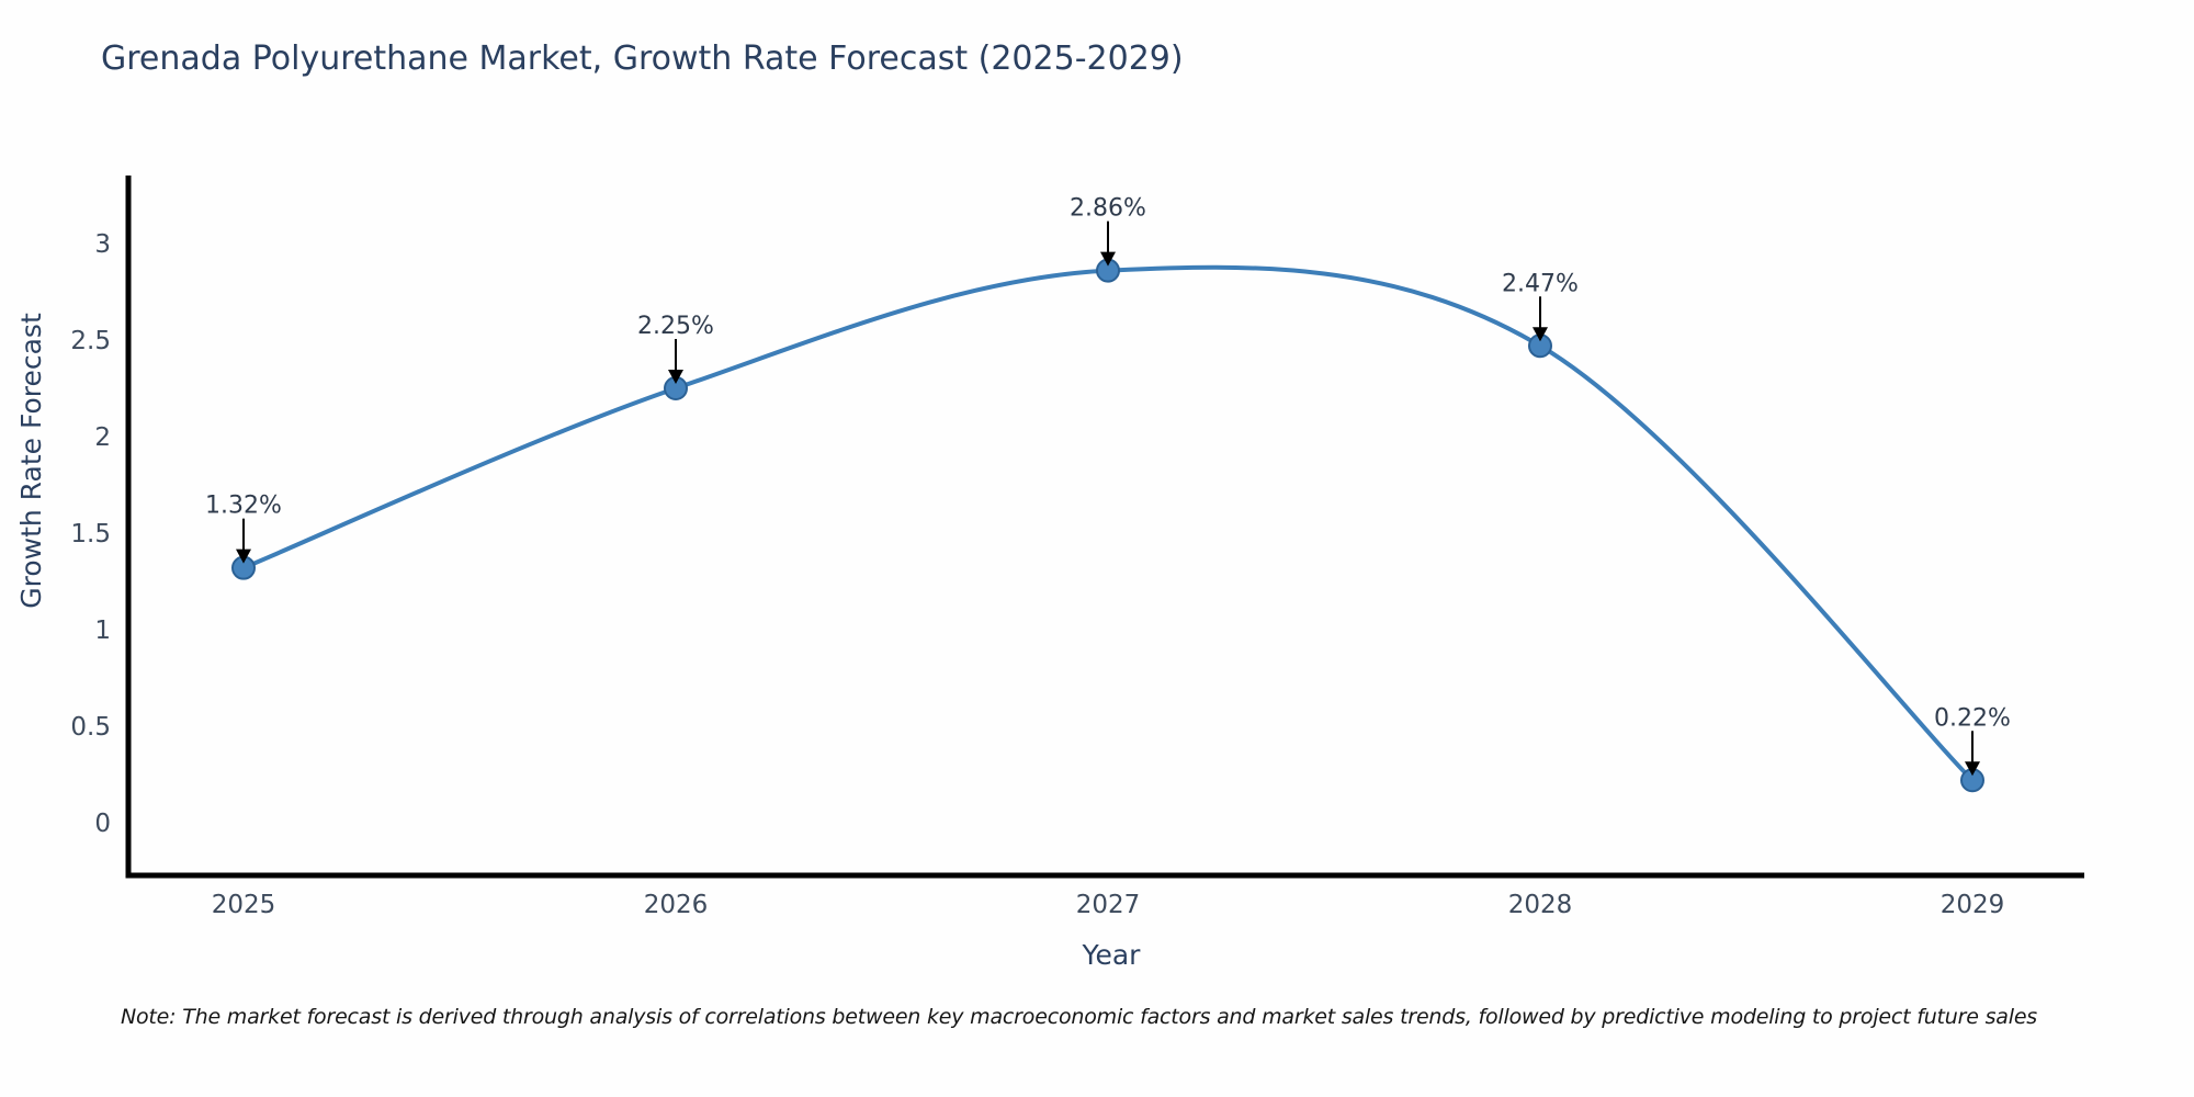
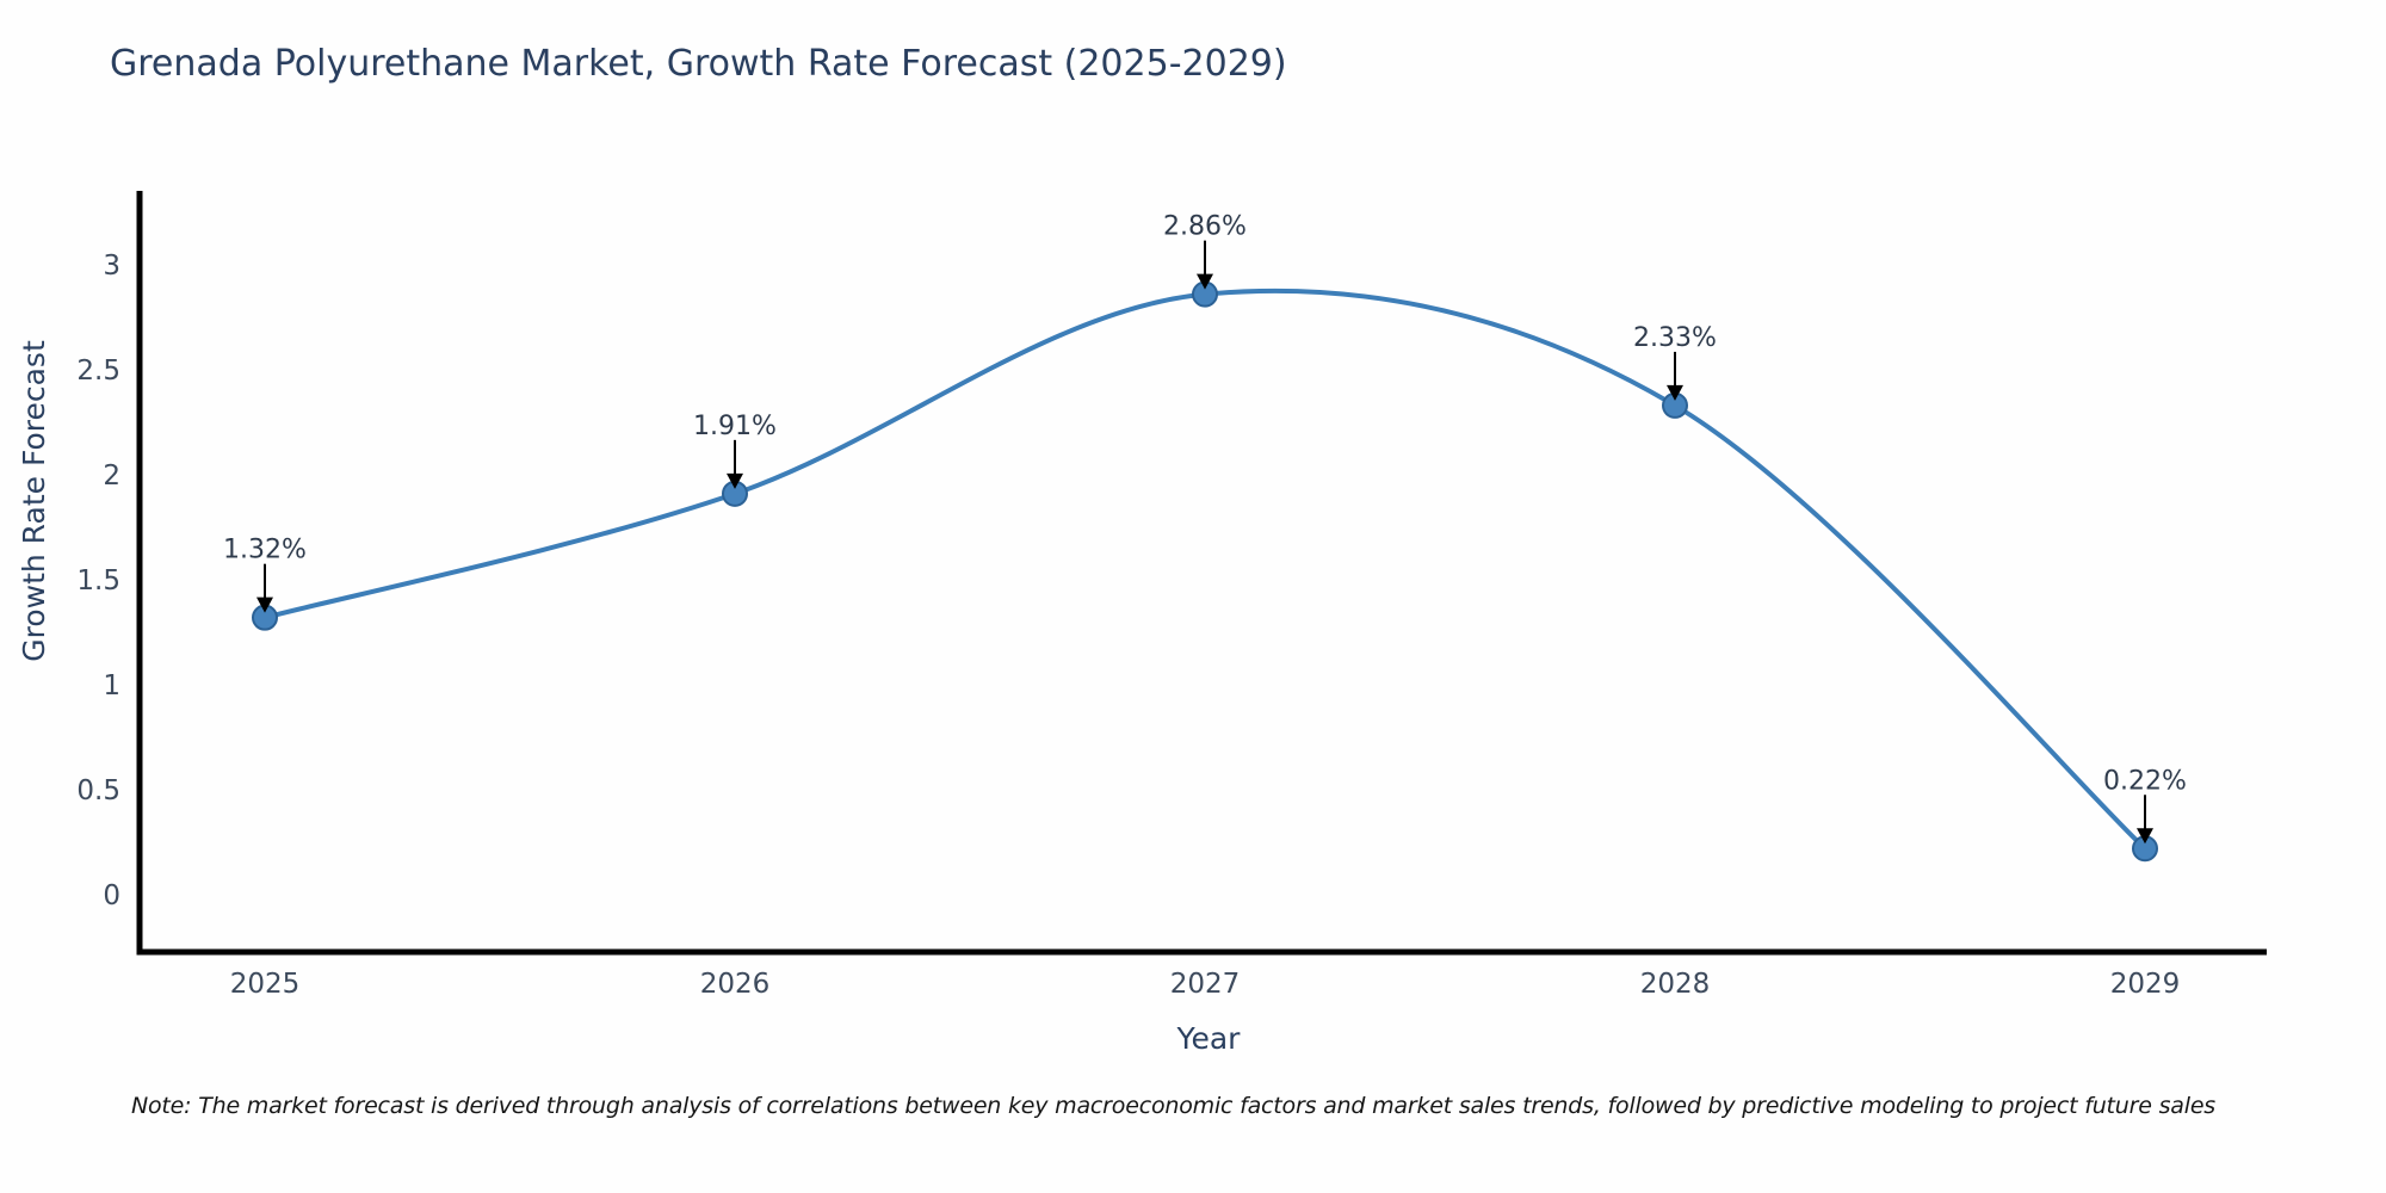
2026: 2.25% -> 1.91%
2028: 2.47% -> 2.33%
